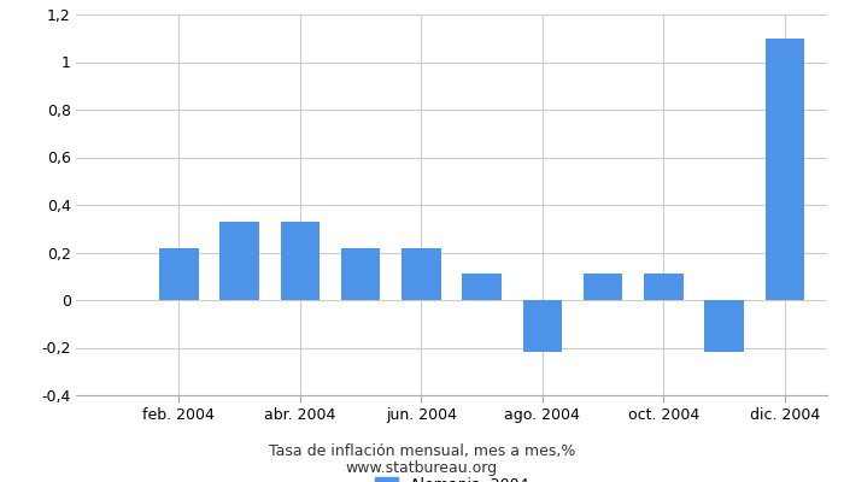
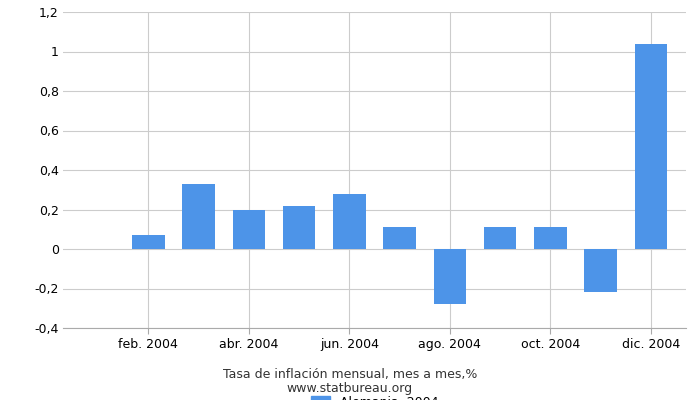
feb. 2004: 0,22 -> 0,07
abr. 2004: 0,33 -> 0,20
jun. 2004: 0,22 -> 0,28
ago. 2004: -0,22 -> -0,28
dic. 2004: 1,10 -> 1,04
